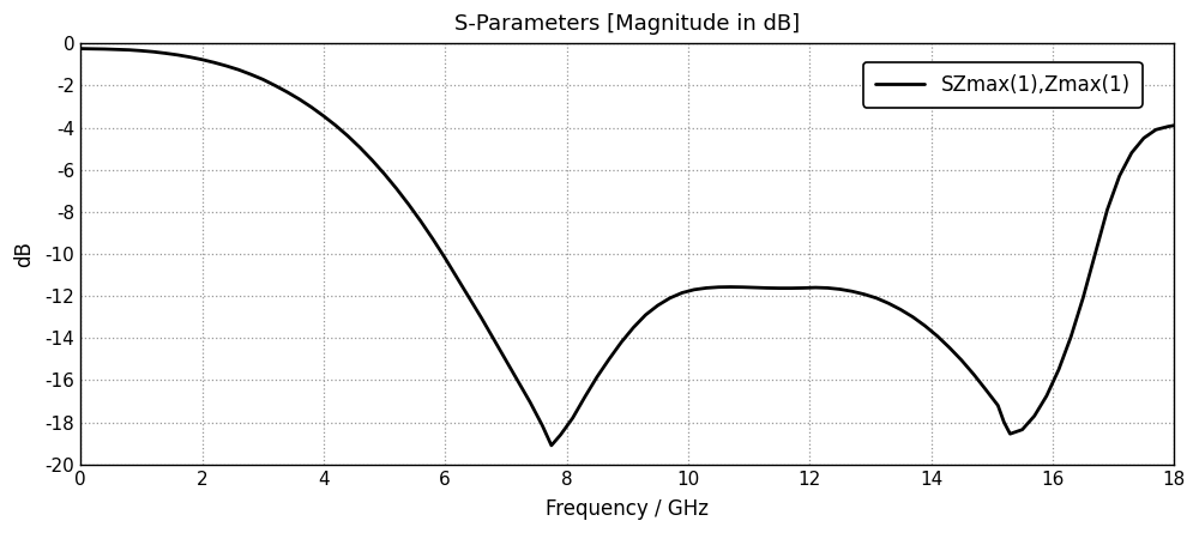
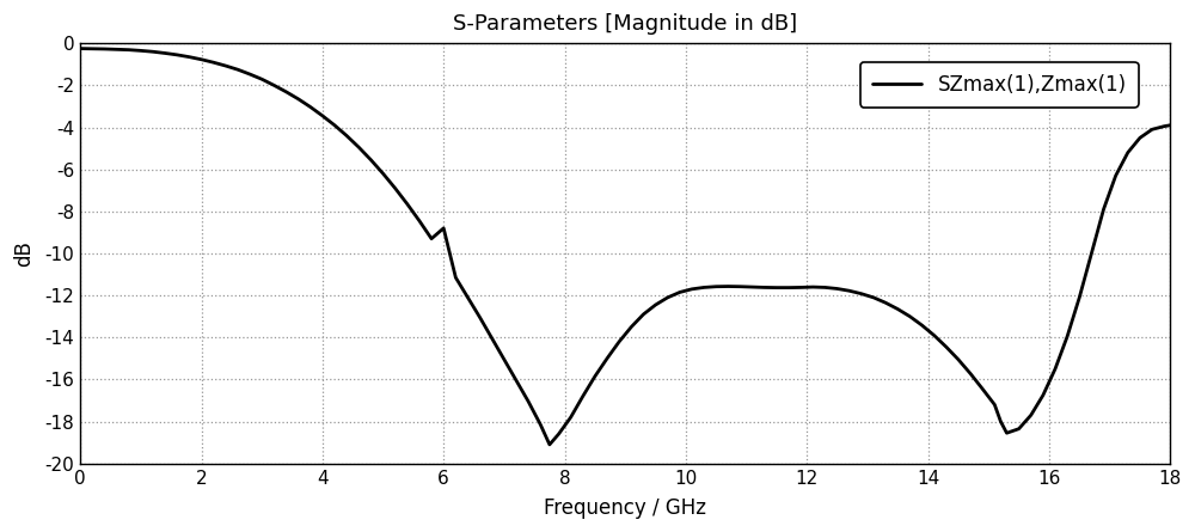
6: -10.2 -> -8.8
